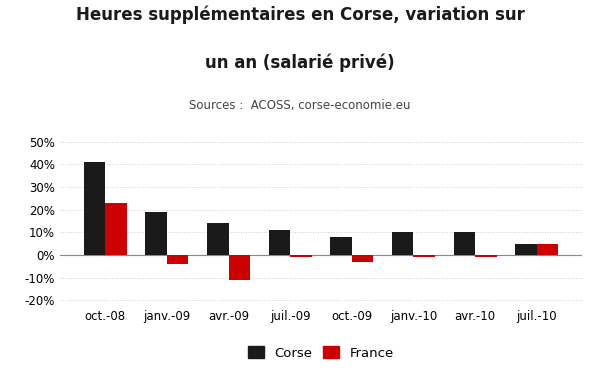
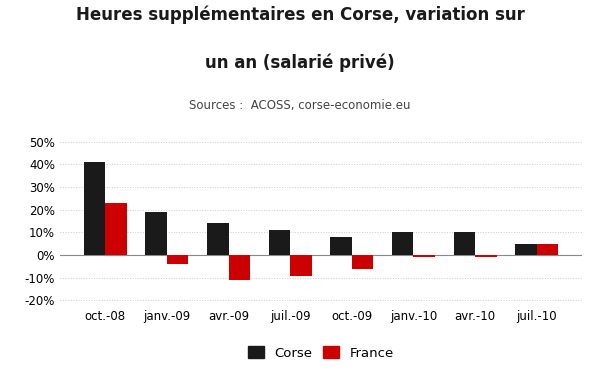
France/juil.-09: -1% -> -9%
France/oct.-09: -3% -> -6%
